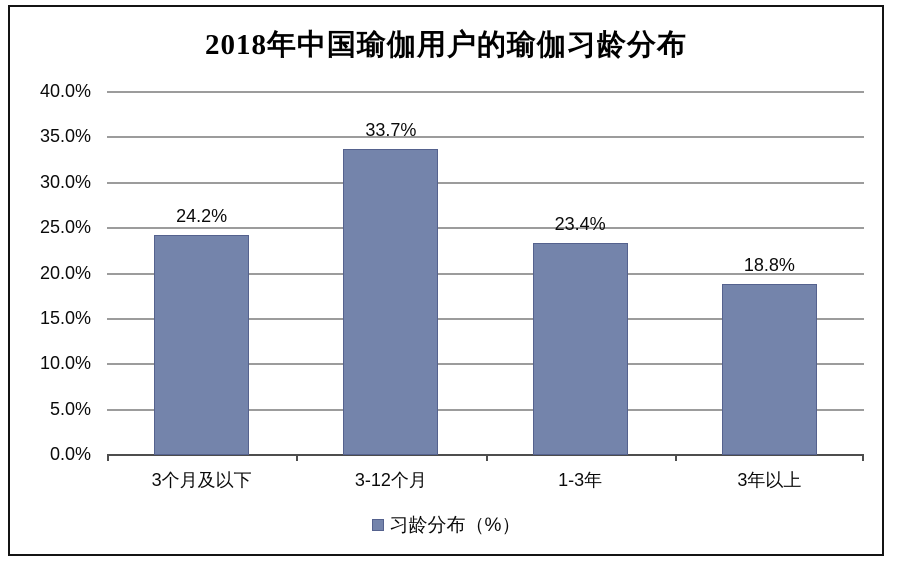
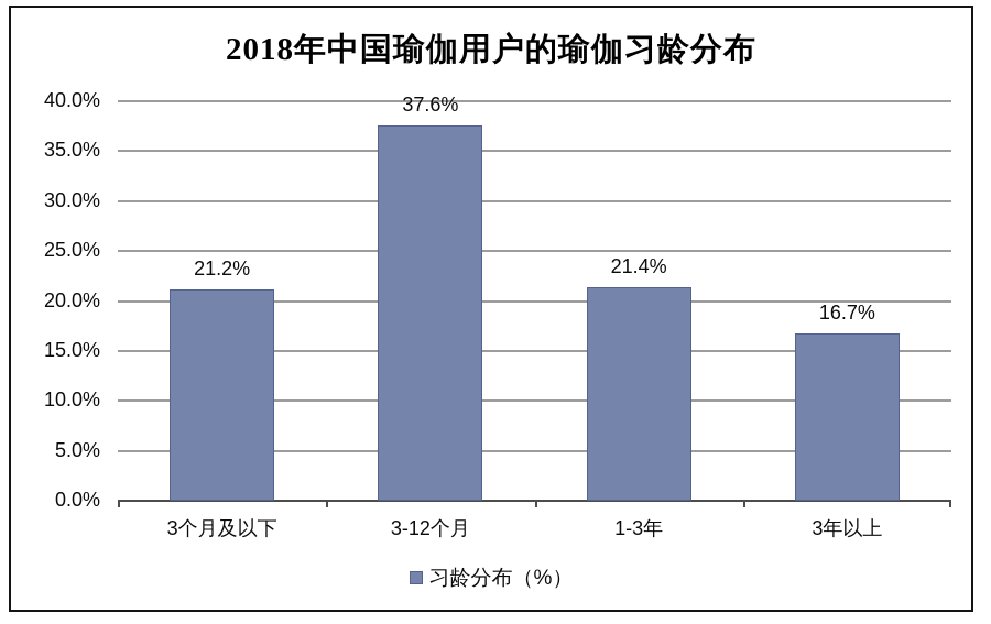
3个月及以下: 24.2% -> 21.2%
3-12个月: 33.7% -> 37.6%
1-3年: 23.4% -> 21.4%
3年以上: 18.8% -> 16.7%
